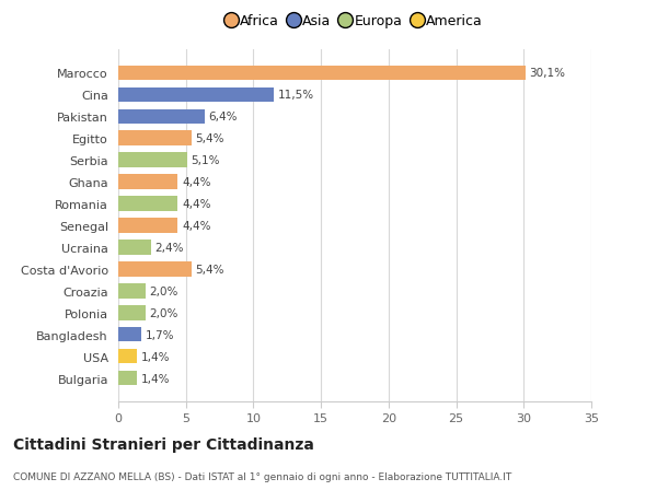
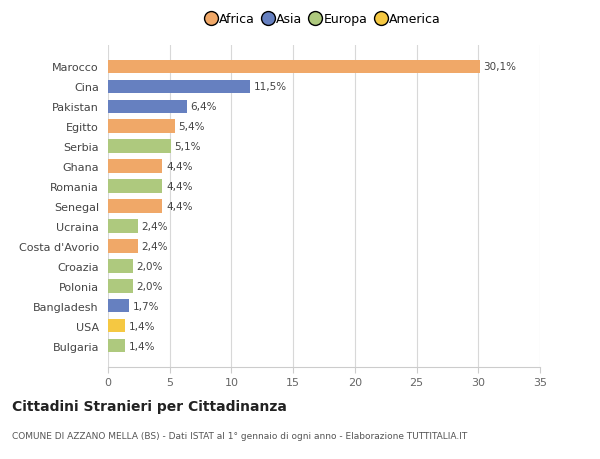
Costa d'Avorio: 5,4% -> 2,4%
